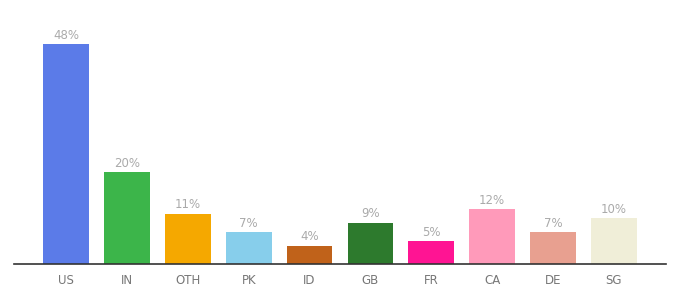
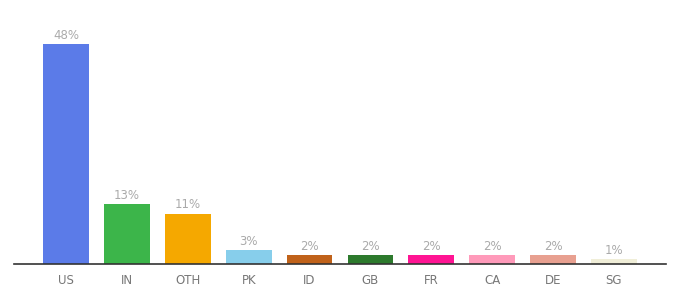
IN: 20% -> 13%
PK: 7% -> 3%
ID: 4% -> 2%
GB: 9% -> 2%
FR: 5% -> 2%
CA: 12% -> 2%
DE: 7% -> 2%
SG: 10% -> 1%
